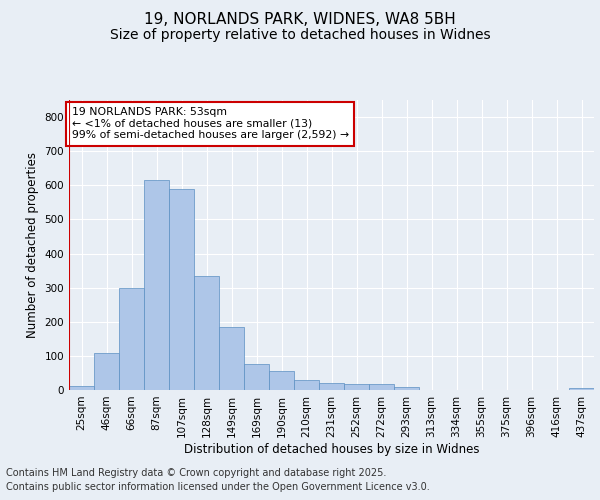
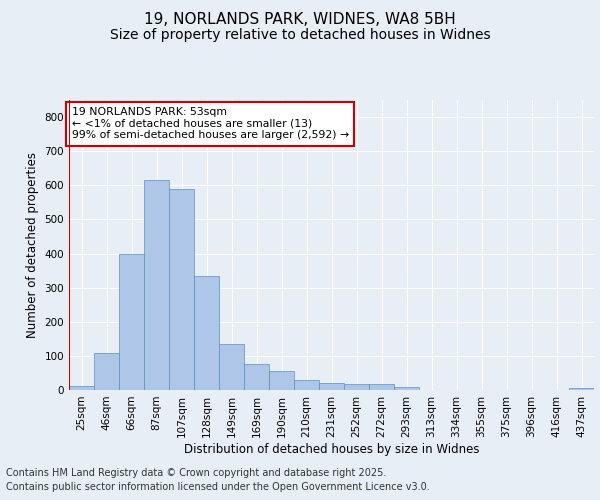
66sqm: 300 -> 400
149sqm: 185 -> 135
